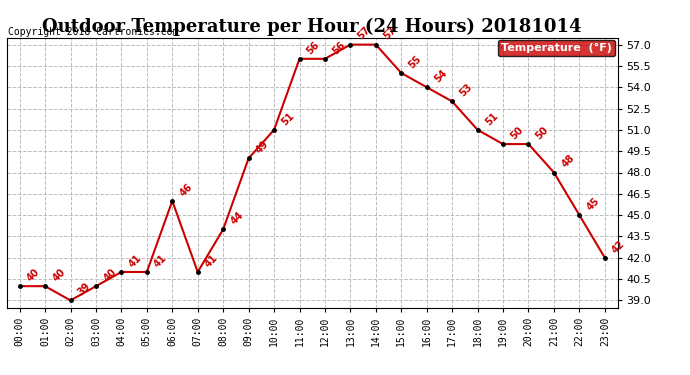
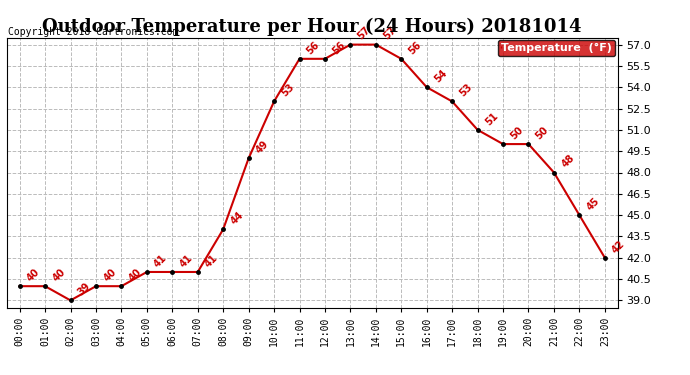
04:00: 41 -> 40
06:00: 46 -> 41
10:00: 51 -> 53
15:00: 55 -> 56
